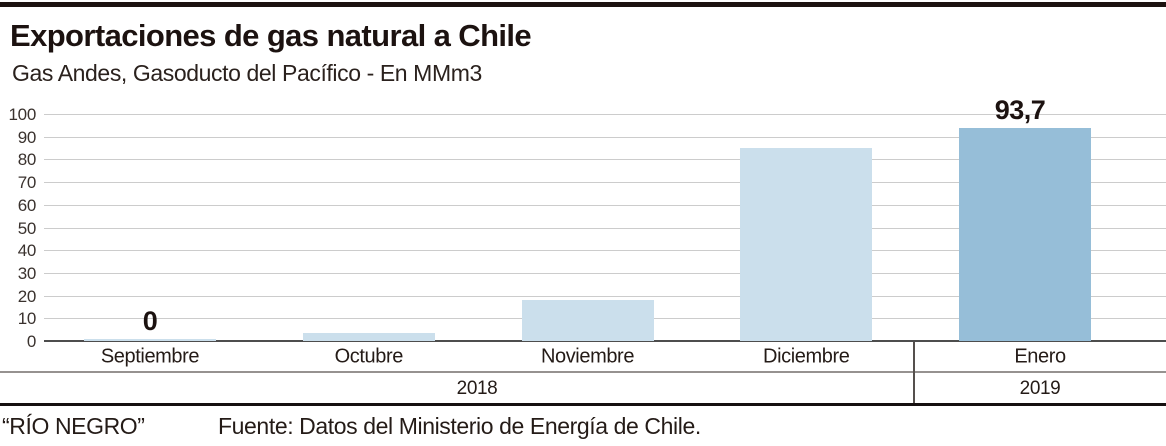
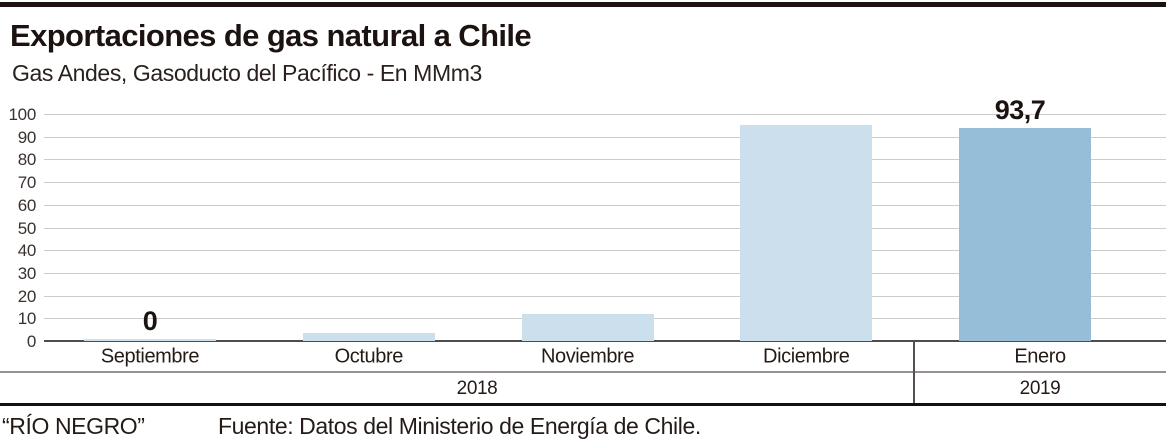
Noviembre: 18 -> 12
Diciembre: 85 -> 95
